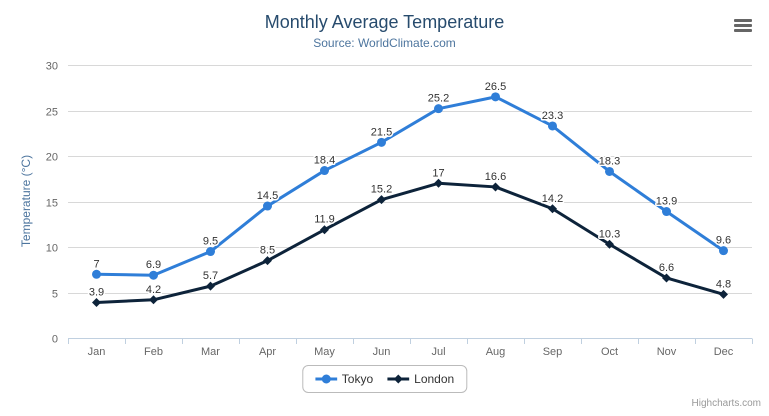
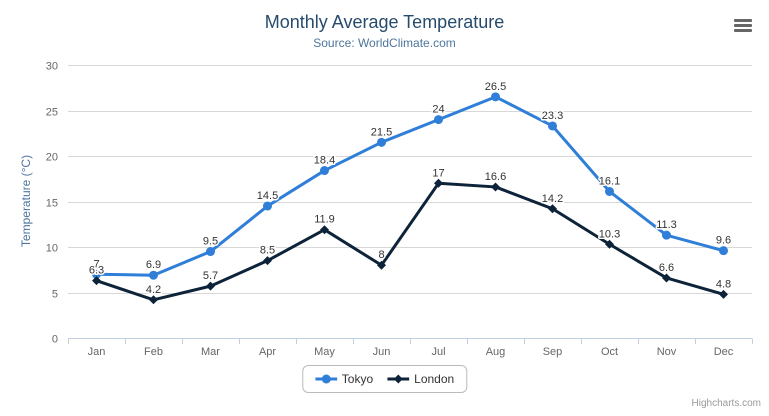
London/Jan: 3.9 -> 6.3
London/Jun: 15.2 -> 8
Tokyo/Jul: 25.2 -> 24
Tokyo/Oct: 18.3 -> 16.1
Tokyo/Nov: 13.9 -> 11.3
